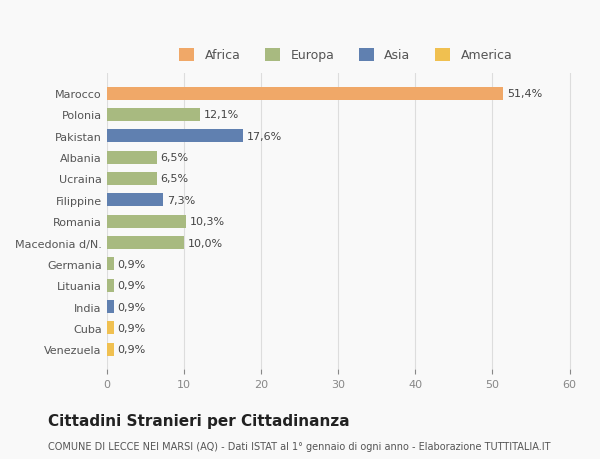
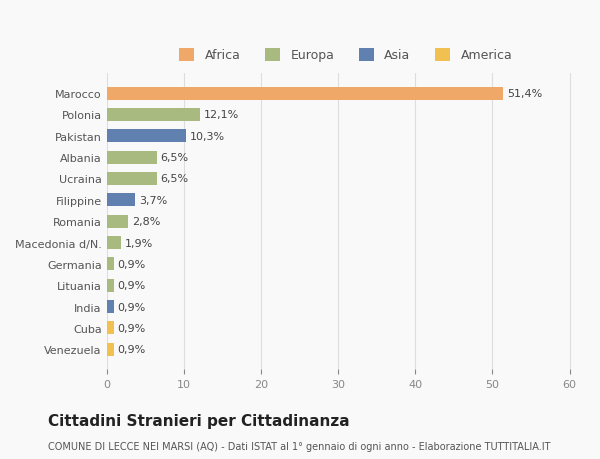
Pakistan: 17,6% -> 10,3%
Filippine: 7,3% -> 3,7%
Romania: 10,3% -> 2,8%
Macedonia d/N.: 10,0% -> 1,9%
